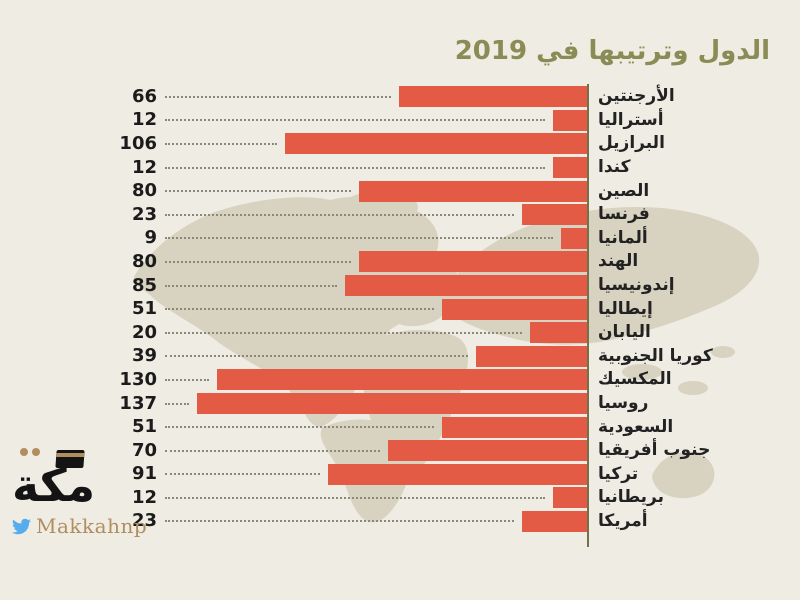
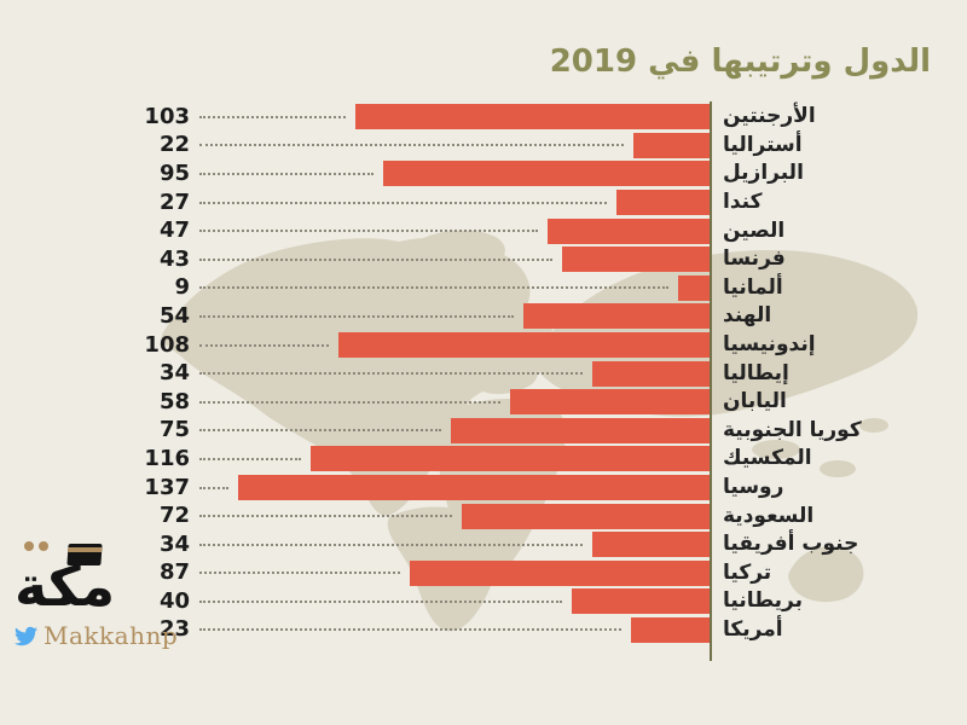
الأرجنتين: 66 -> 103
أستراليا: 12 -> 22
البرازيل: 106 -> 95
كندا: 12 -> 27
الصين: 80 -> 47
فرنسا: 23 -> 43
الهند: 80 -> 54
إندونيسيا: 85 -> 108
إيطاليا: 51 -> 34
اليابان: 20 -> 58
كوريا الجنوبية: 39 -> 75
المكسيك: 130 -> 116
السعودية: 51 -> 72
جنوب أفريقيا: 70 -> 34
تركيا: 91 -> 87
بريطانيا: 12 -> 40
